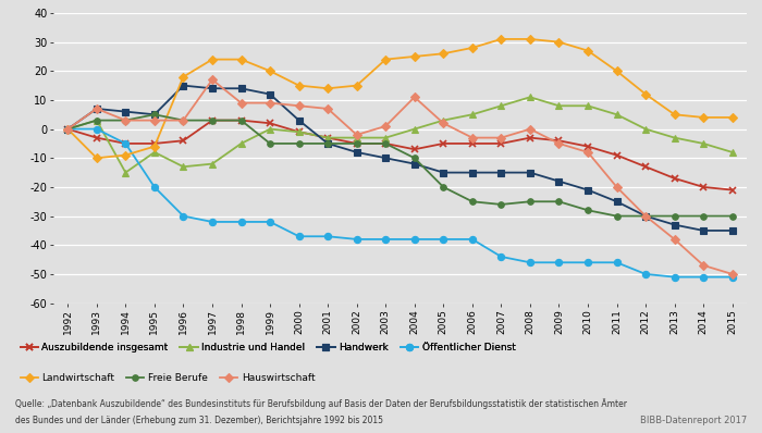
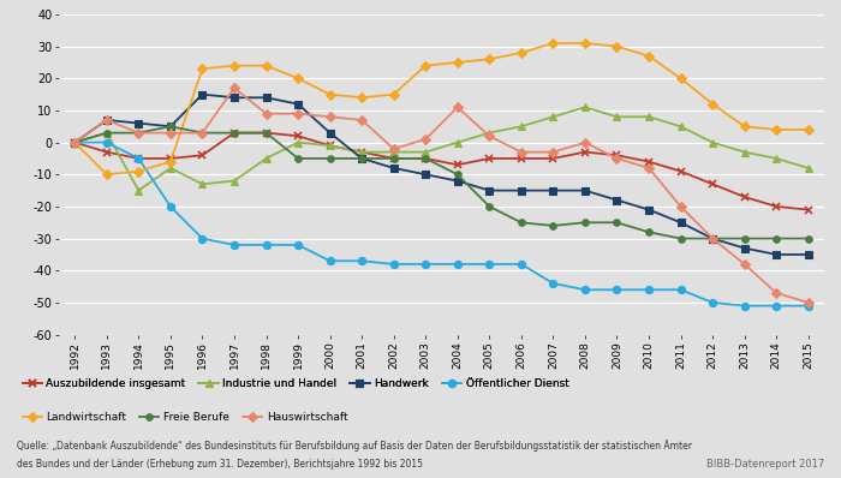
Landwirtschaft/1996: 18 -> 23
